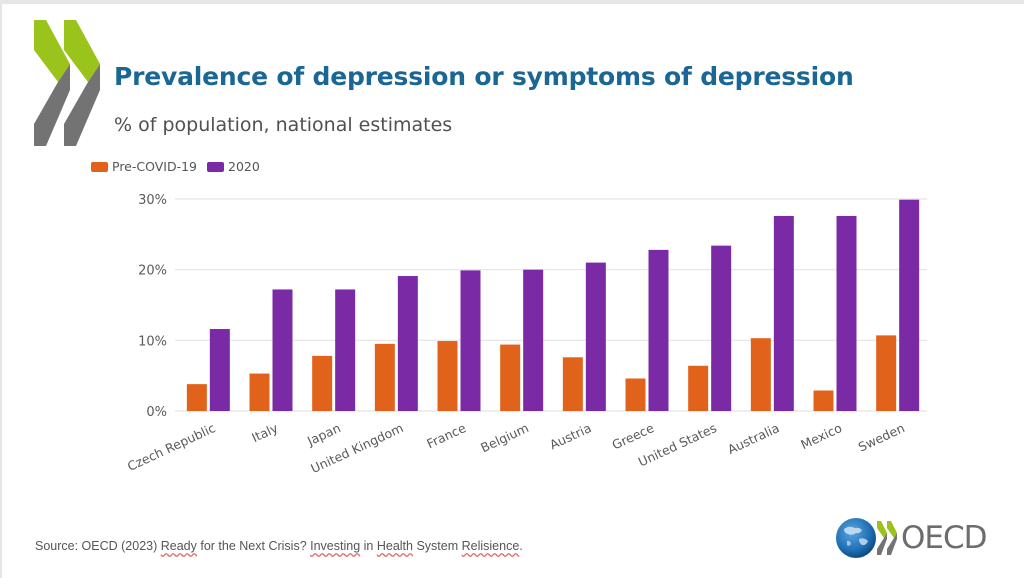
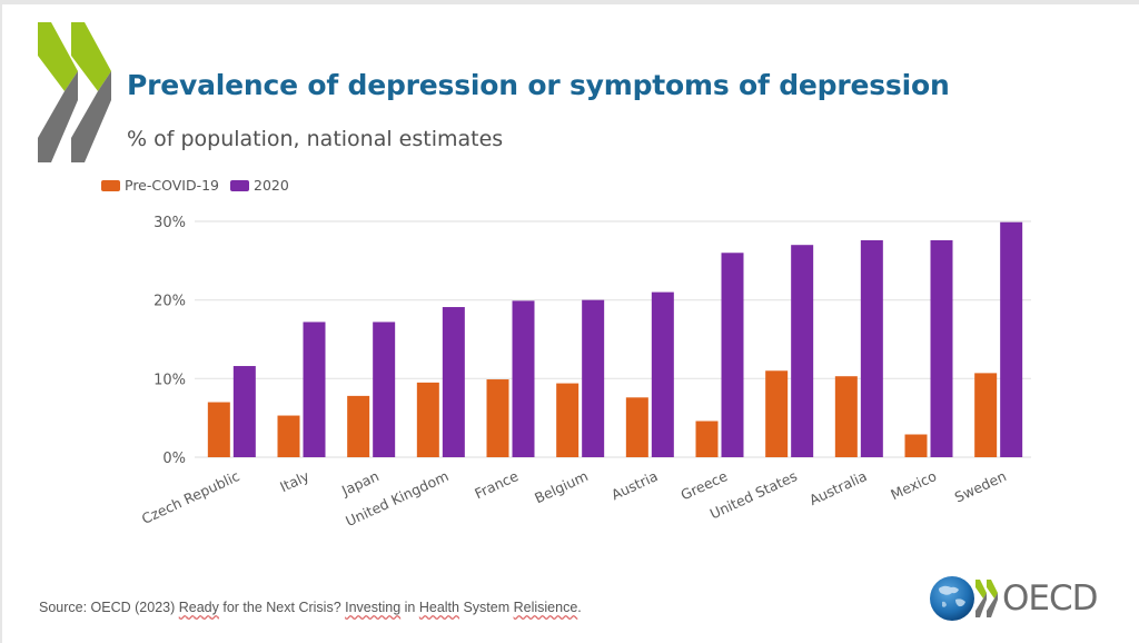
Pre-COVID-19/Czech Republic: 4% -> 7%
2020/Greece: 23% -> 26%
Pre-COVID-19/United States: 6% -> 11%
2020/United States: 23% -> 27%
